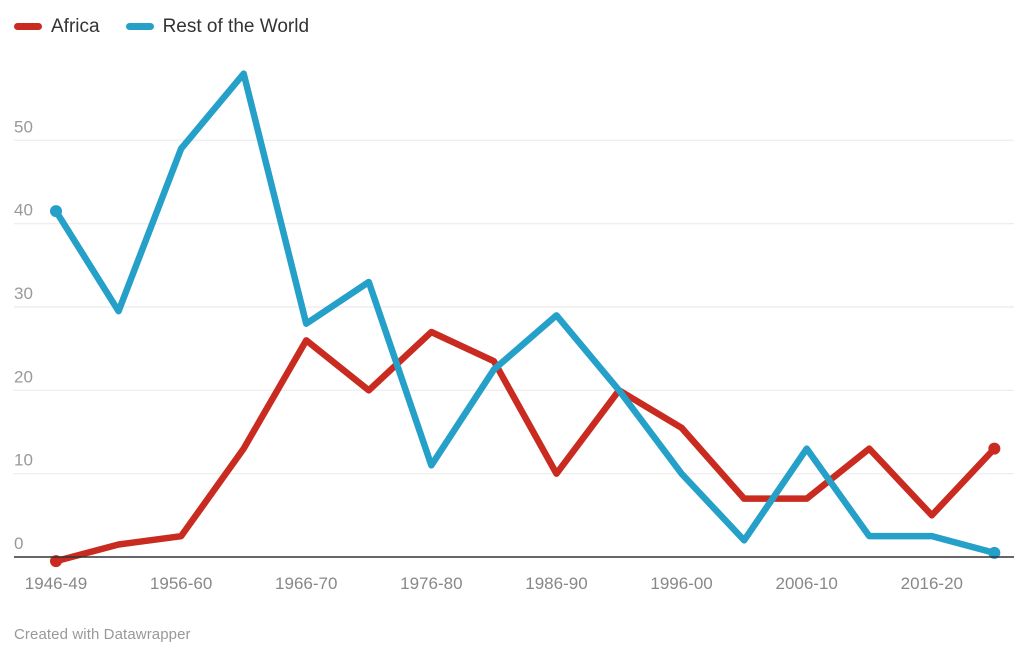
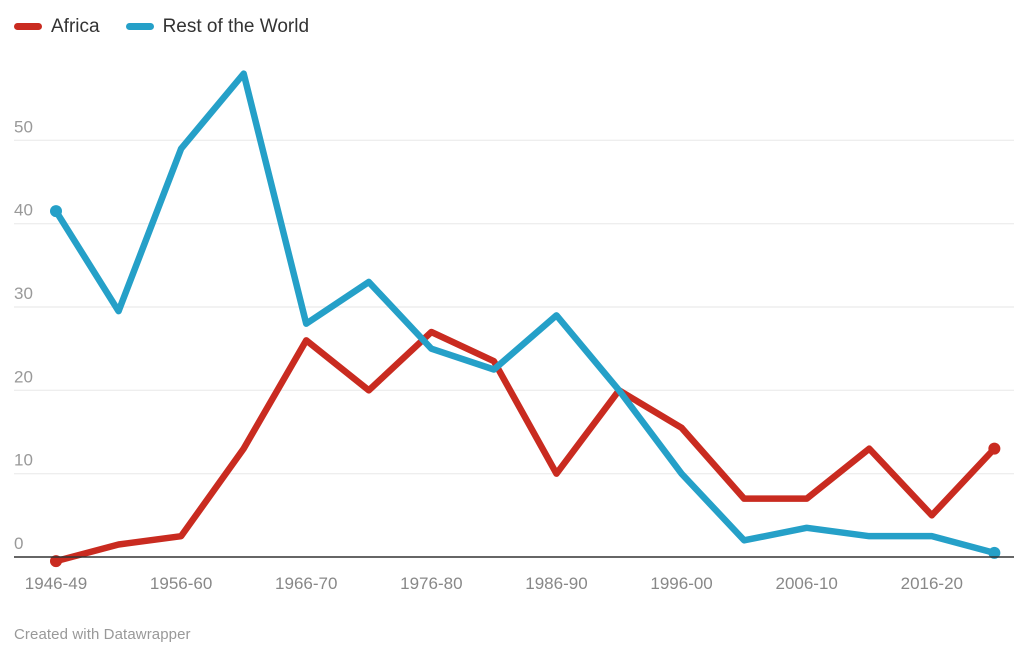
Rest of the World/1976-80: 11 -> 25
Rest of the World/2006-10: 13 -> 4
